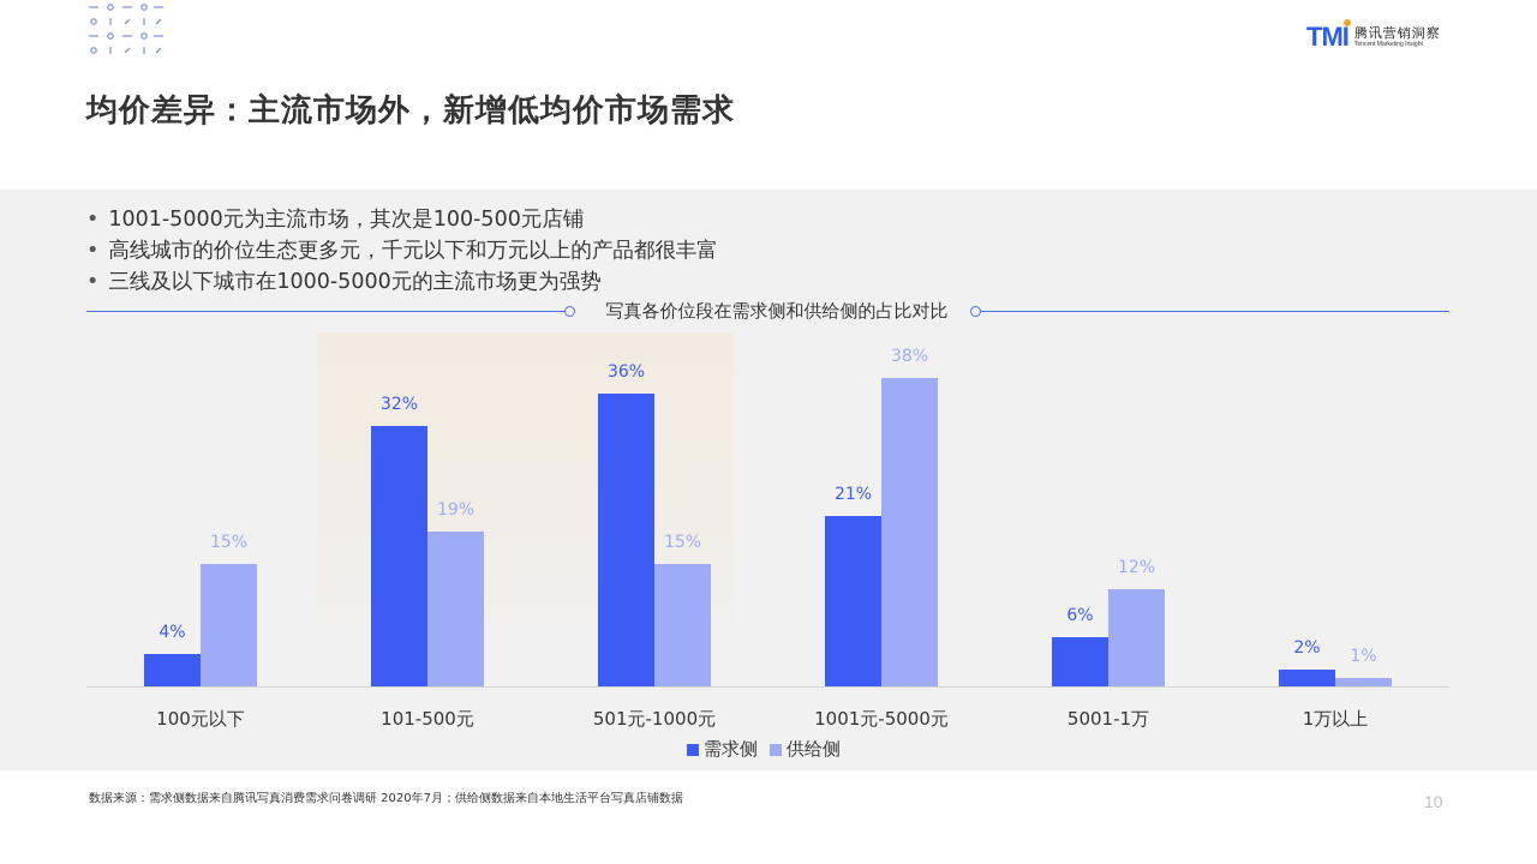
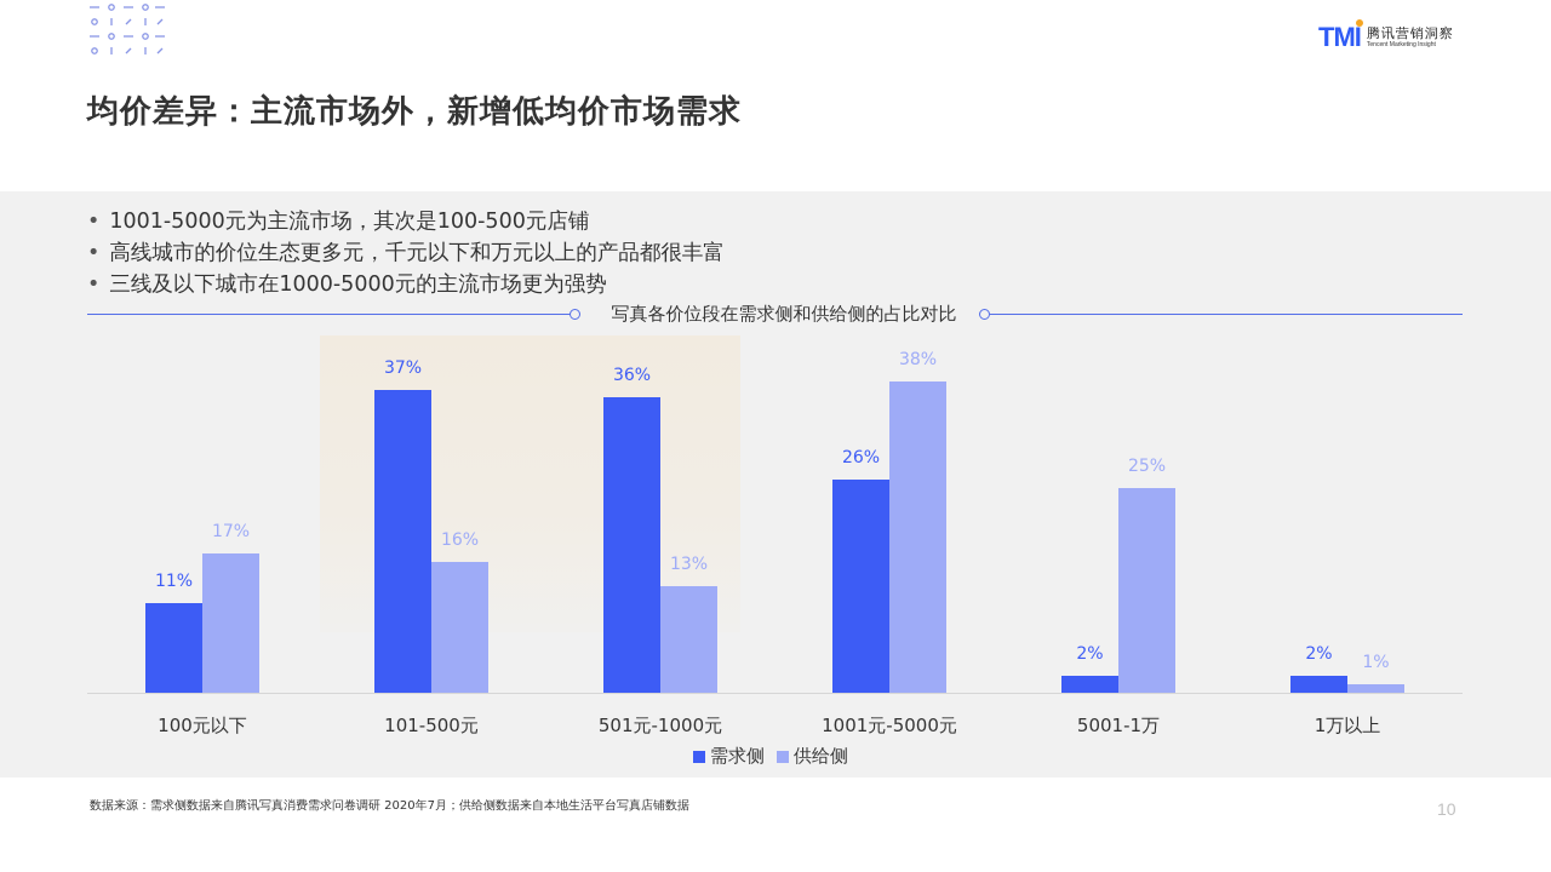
需求侧/100元以下: 4% -> 11%
供给侧/100元以下: 15% -> 17%
需求侧/101-500元: 32% -> 37%
供给侧/101-500元: 19% -> 16%
供给侧/501元-1000元: 15% -> 13%
需求侧/1001元-5000元: 21% -> 26%
需求侧/5001-1万: 6% -> 2%
供给侧/5001-1万: 12% -> 25%
